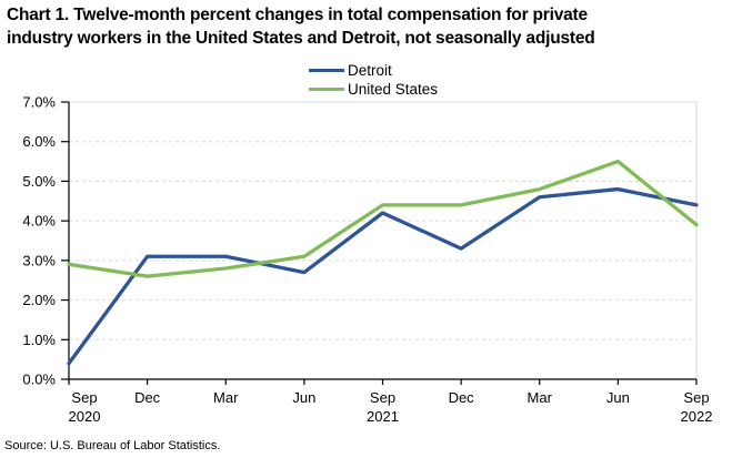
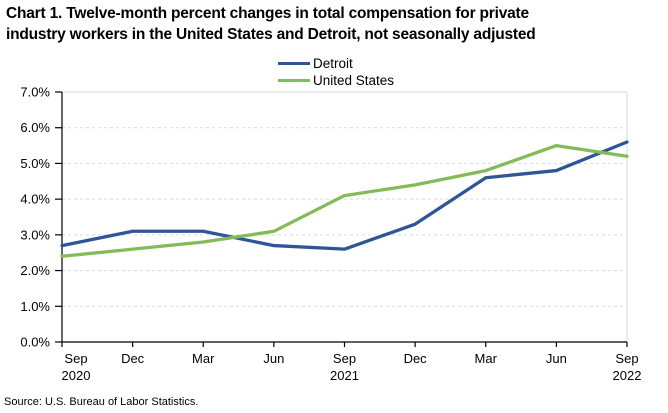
Detroit/Sep 2020: 0.4% -> 2.7%
United States/Sep 2020: 2.9% -> 2.4%
Detroit/Sep 2021: 4.2% -> 2.6%
United States/Sep 2021: 4.4% -> 4.1%
Detroit/Sep 2022: 4.4% -> 5.6%
United States/Sep 2022: 3.9% -> 5.2%
